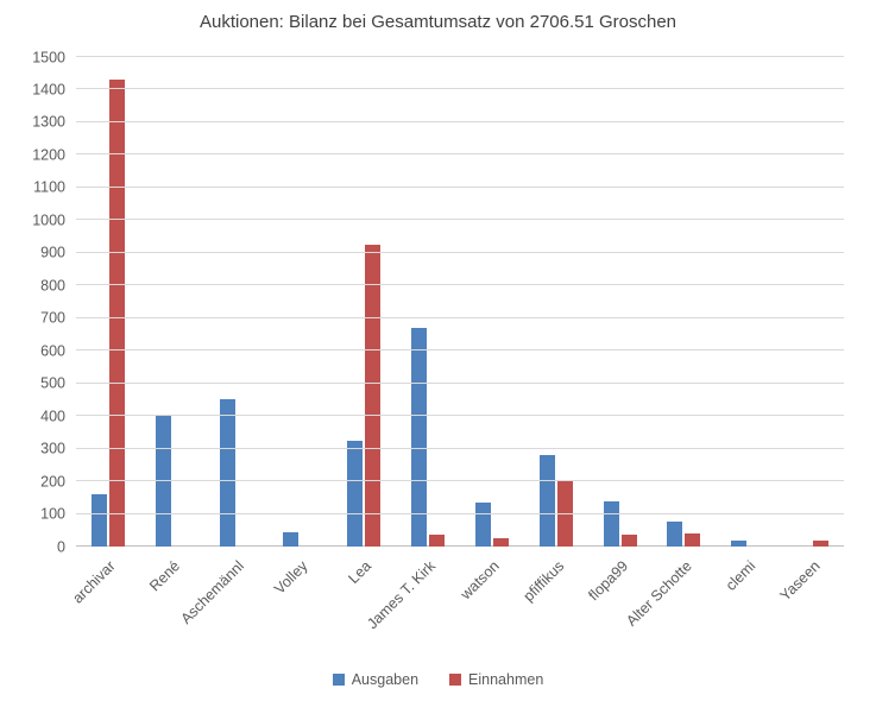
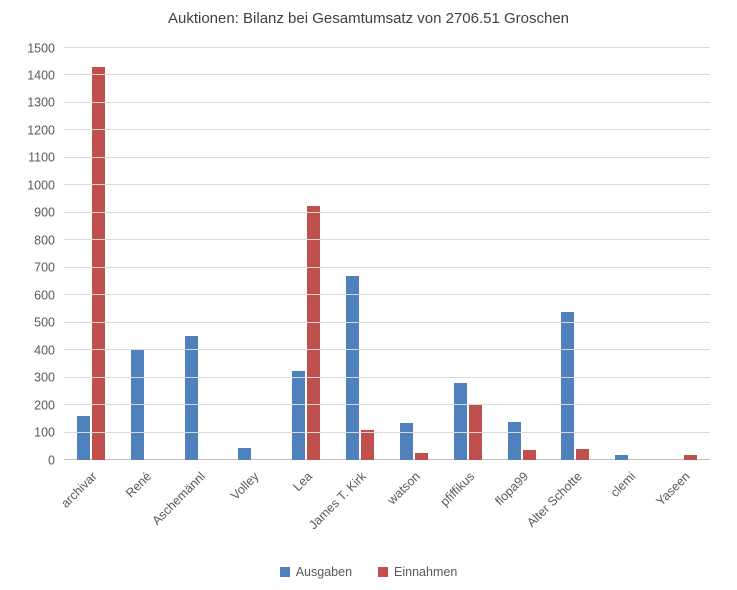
Einnahmen/James T. Kirk: 40 -> 110
Ausgaben/Alter Schotte: 80 -> 540
